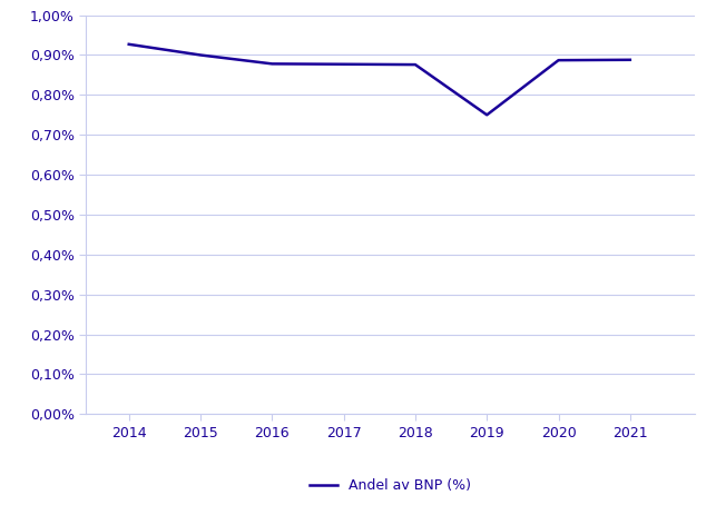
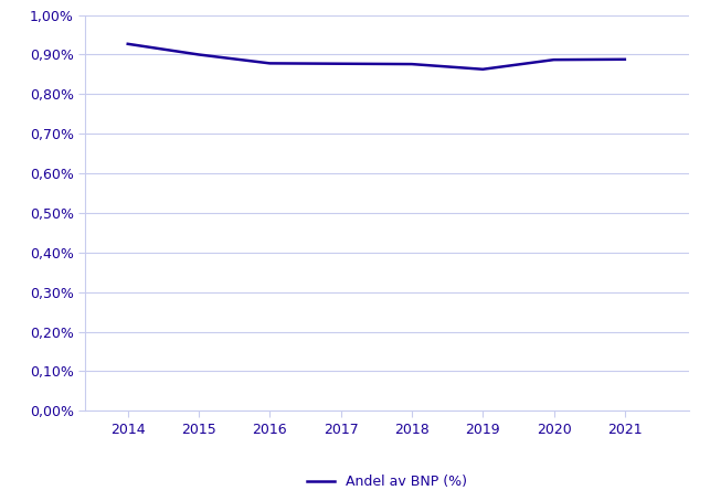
2019: 0,750% -> 0,863%
